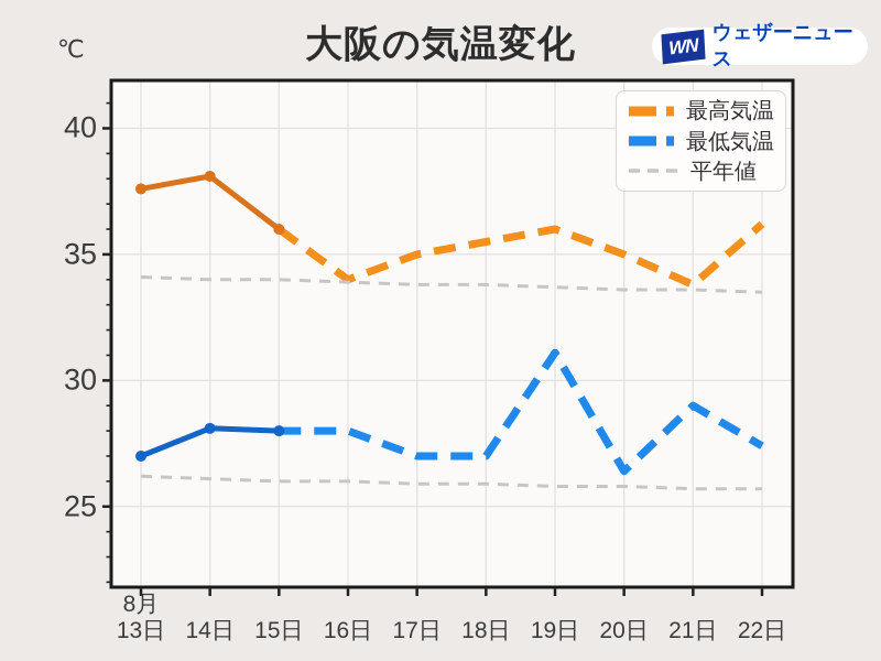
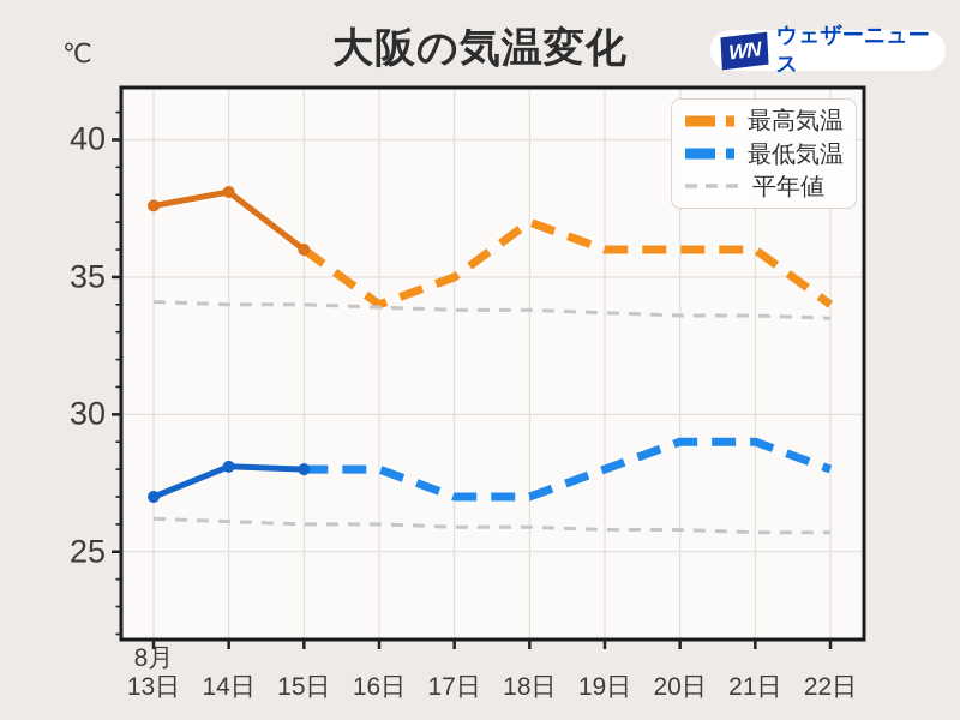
最高気温/18日: 35.5 -> 37.0
最低気温/19日: 31.1 -> 28.0
最高気温/20日: 35.0 -> 36.0
最低気温/20日: 26.4 -> 29.0
最高気温/21日: 33.8 -> 36.0
最高気温/22日: 36.2 -> 34.0
最低気温/22日: 27.4 -> 28.0
